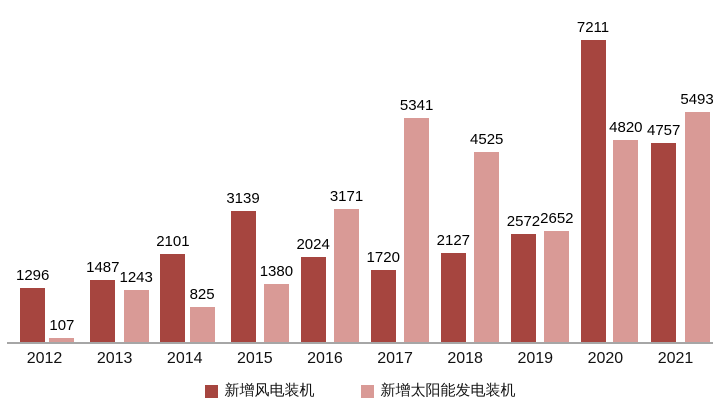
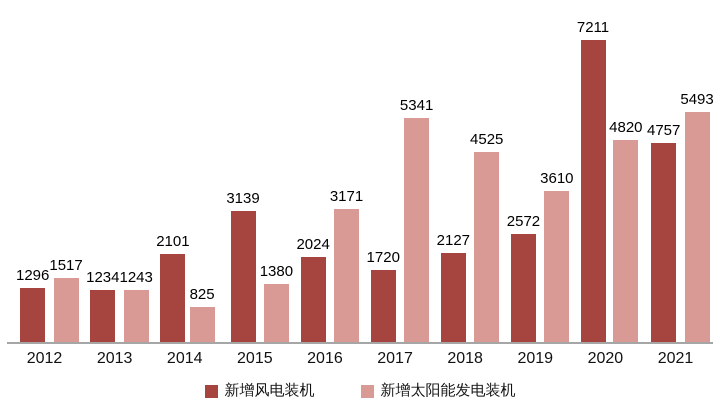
新增太阳能发电装机/2012: 107 -> 1517
新增风电装机/2013: 1487 -> 1234
新增太阳能发电装机/2019: 2652 -> 3610
